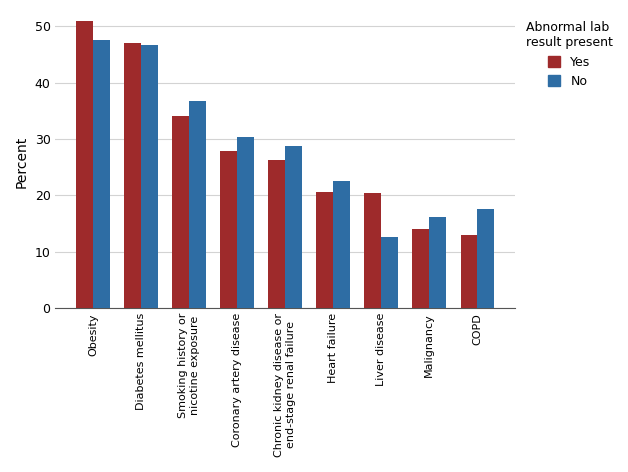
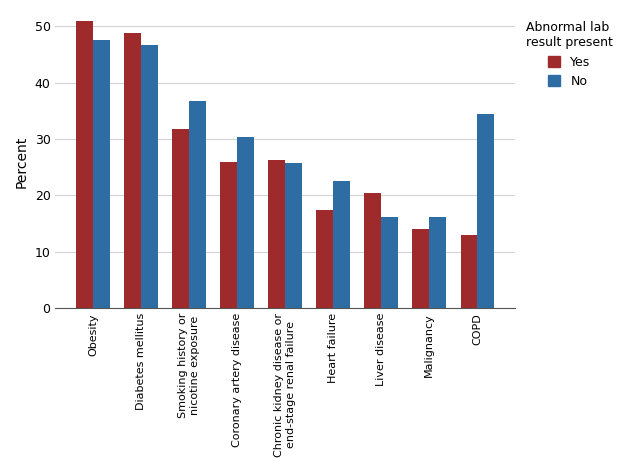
Yes/Diabetes mellitus: 47.0 -> 48.8
Yes/Smoking history or nicotine exposure: 34.0 -> 31.8
Yes/Coronary artery disease: 27.8 -> 26.0
No/Chronic kidney disease or end-stage renal failure: 28.7 -> 25.8
Yes/Heart failure: 20.6 -> 17.4
No/Liver disease: 12.6 -> 16.2
No/COPD: 17.5 -> 34.4
